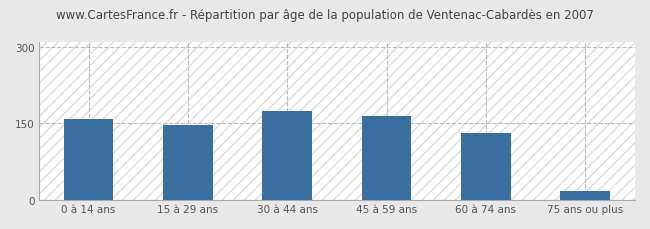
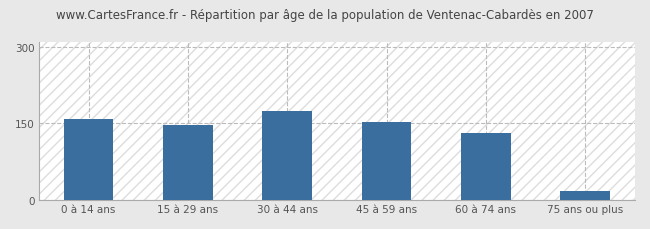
45 à 59 ans: 165 -> 152
